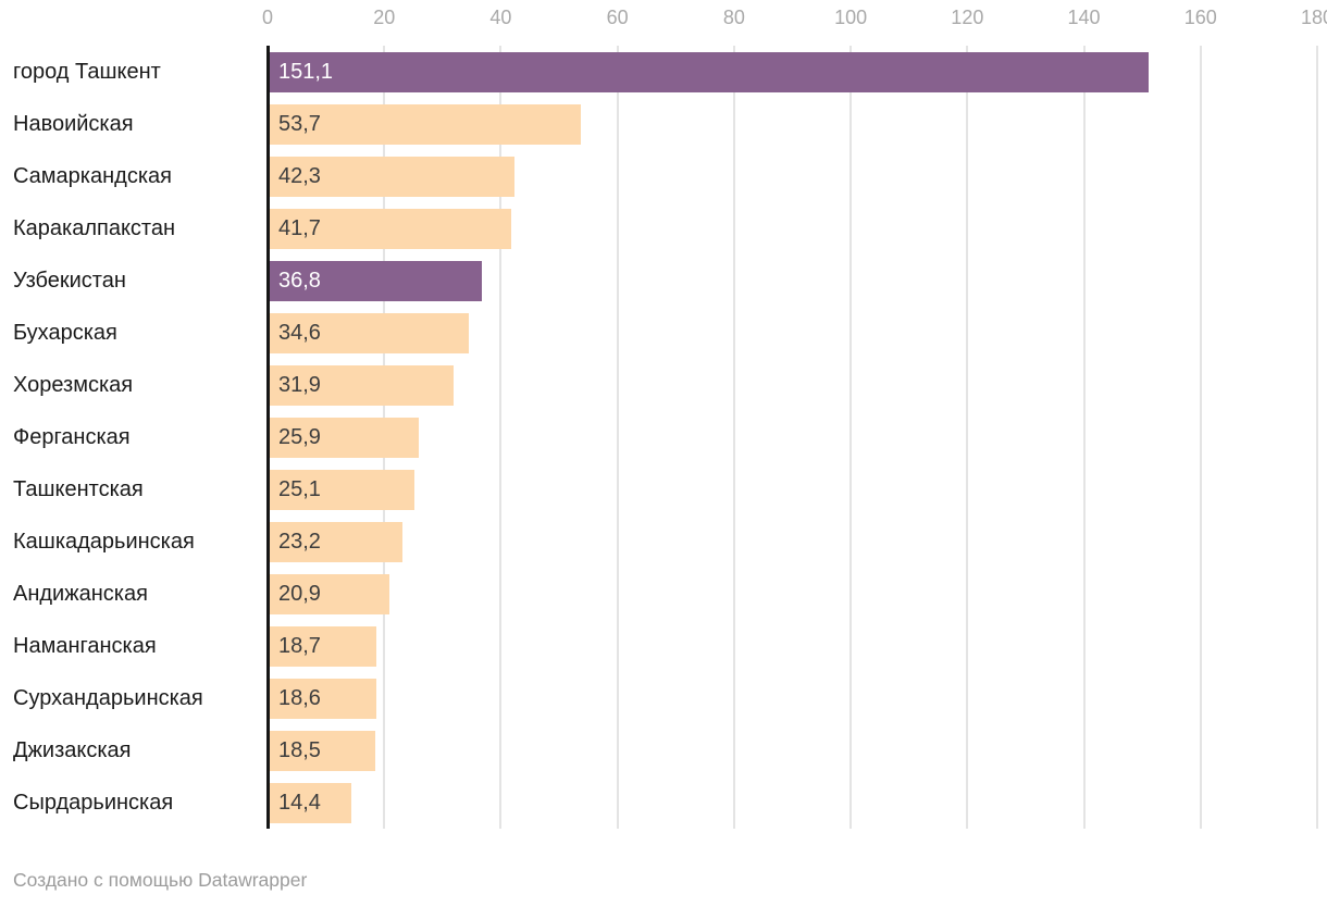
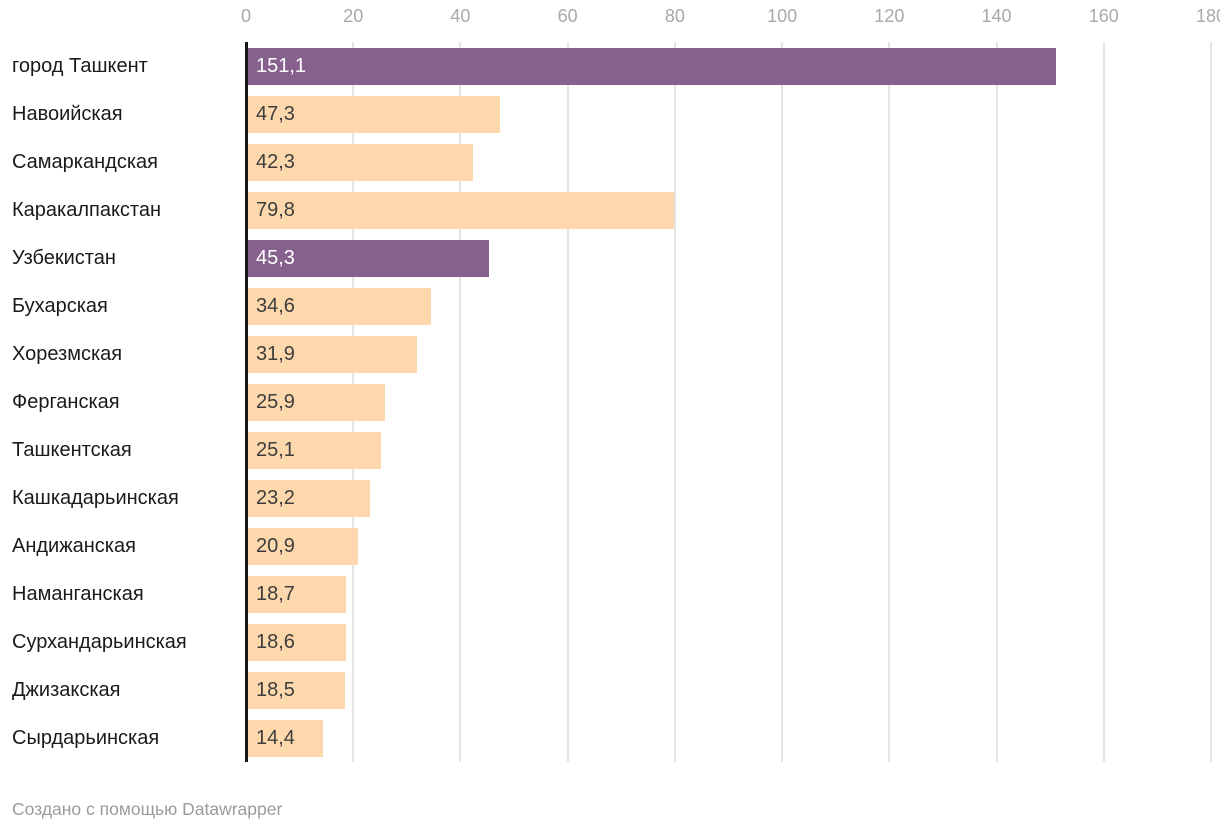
Навоийская: 53,7 -> 47,3
Каракалпакстан: 41,7 -> 79,8
Узбекистан: 36,8 -> 45,3
